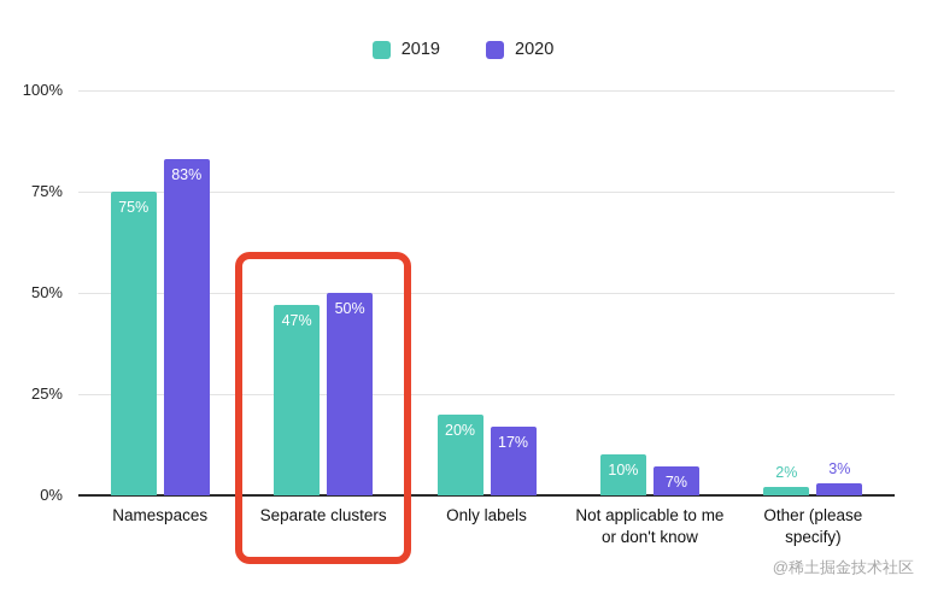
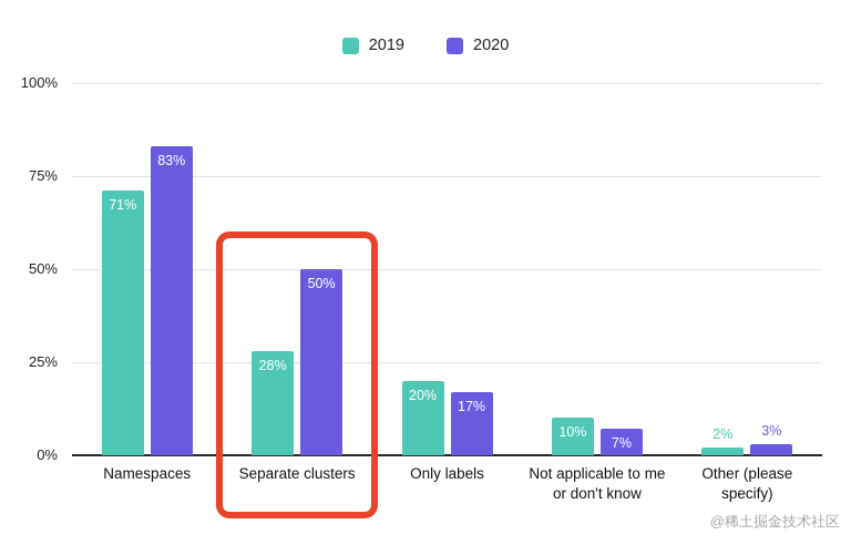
2019/Namespaces: 75% -> 71%
2019/Separate clusters: 47% -> 28%
